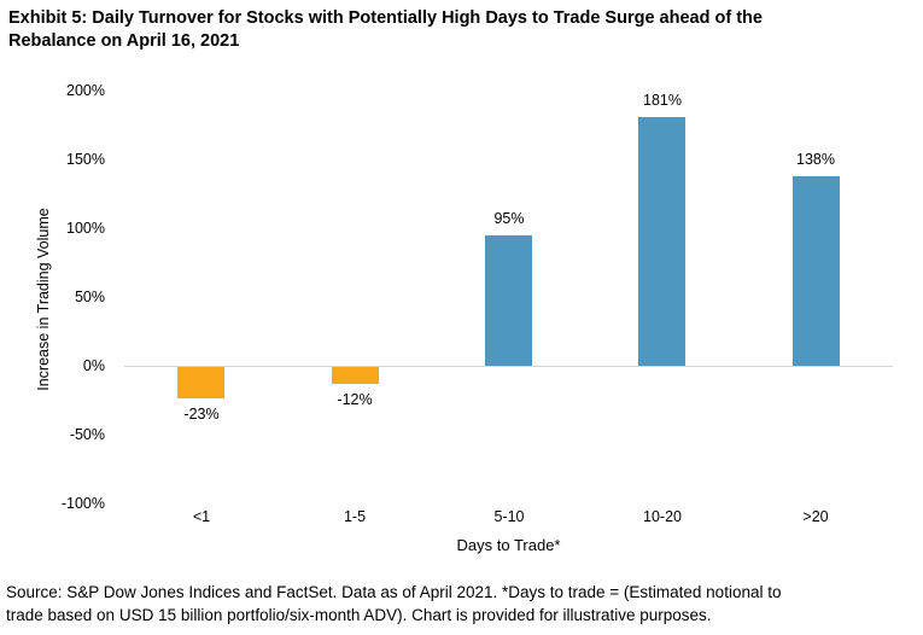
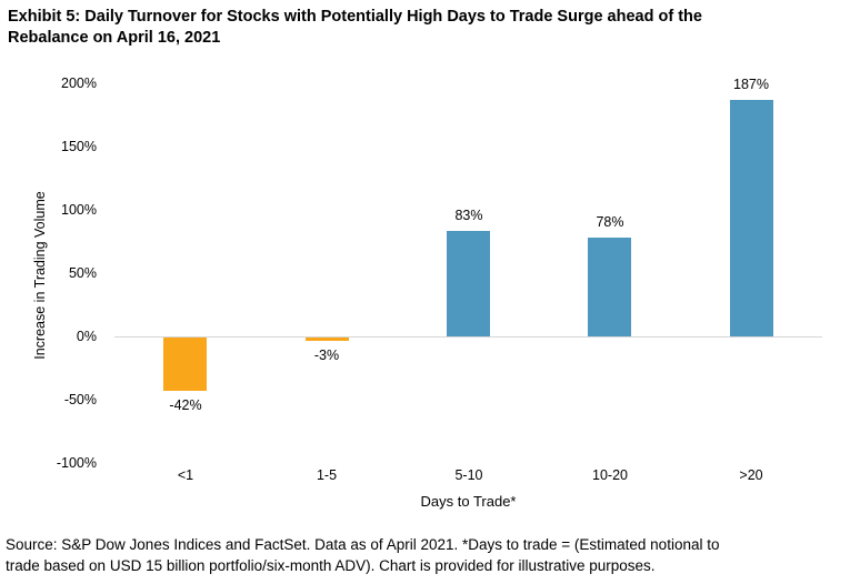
<1: -23% -> -42%
1-5: -12% -> -3%
5-10: 95% -> 83%
10-20: 181% -> 78%
>20: 138% -> 187%
